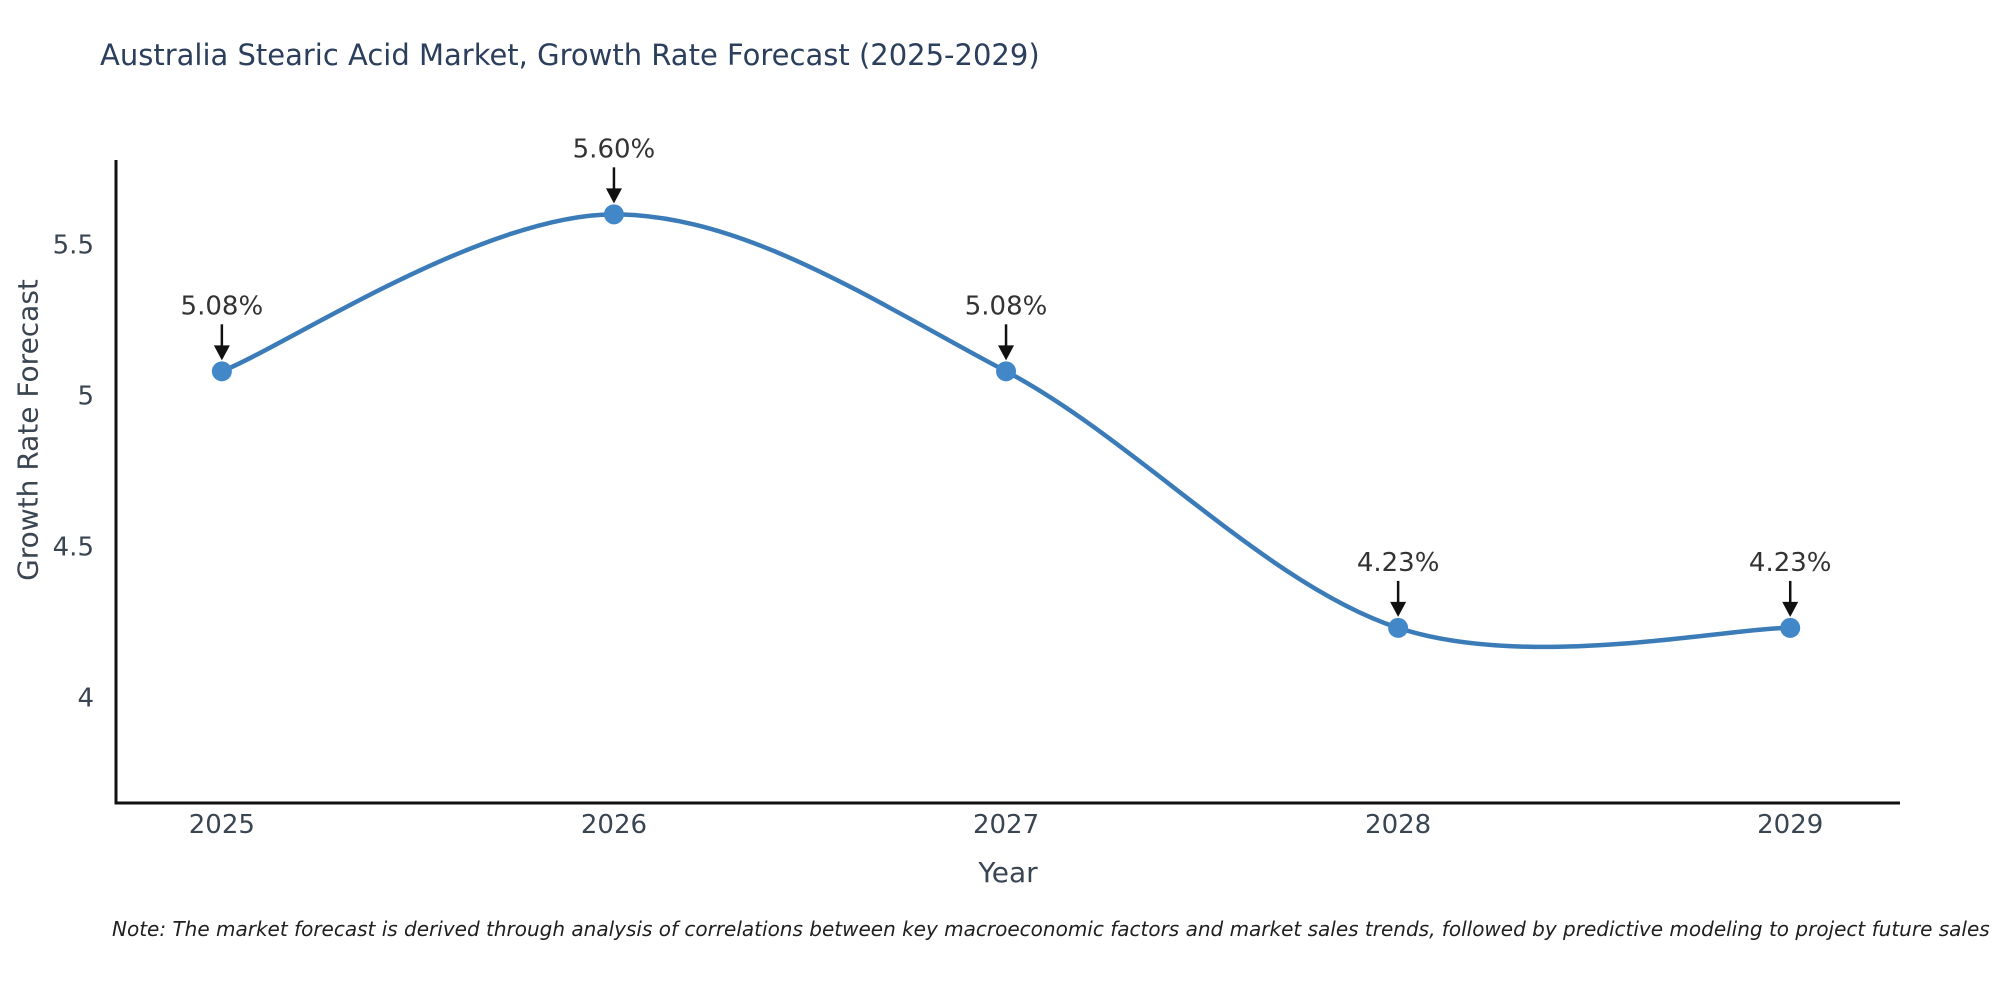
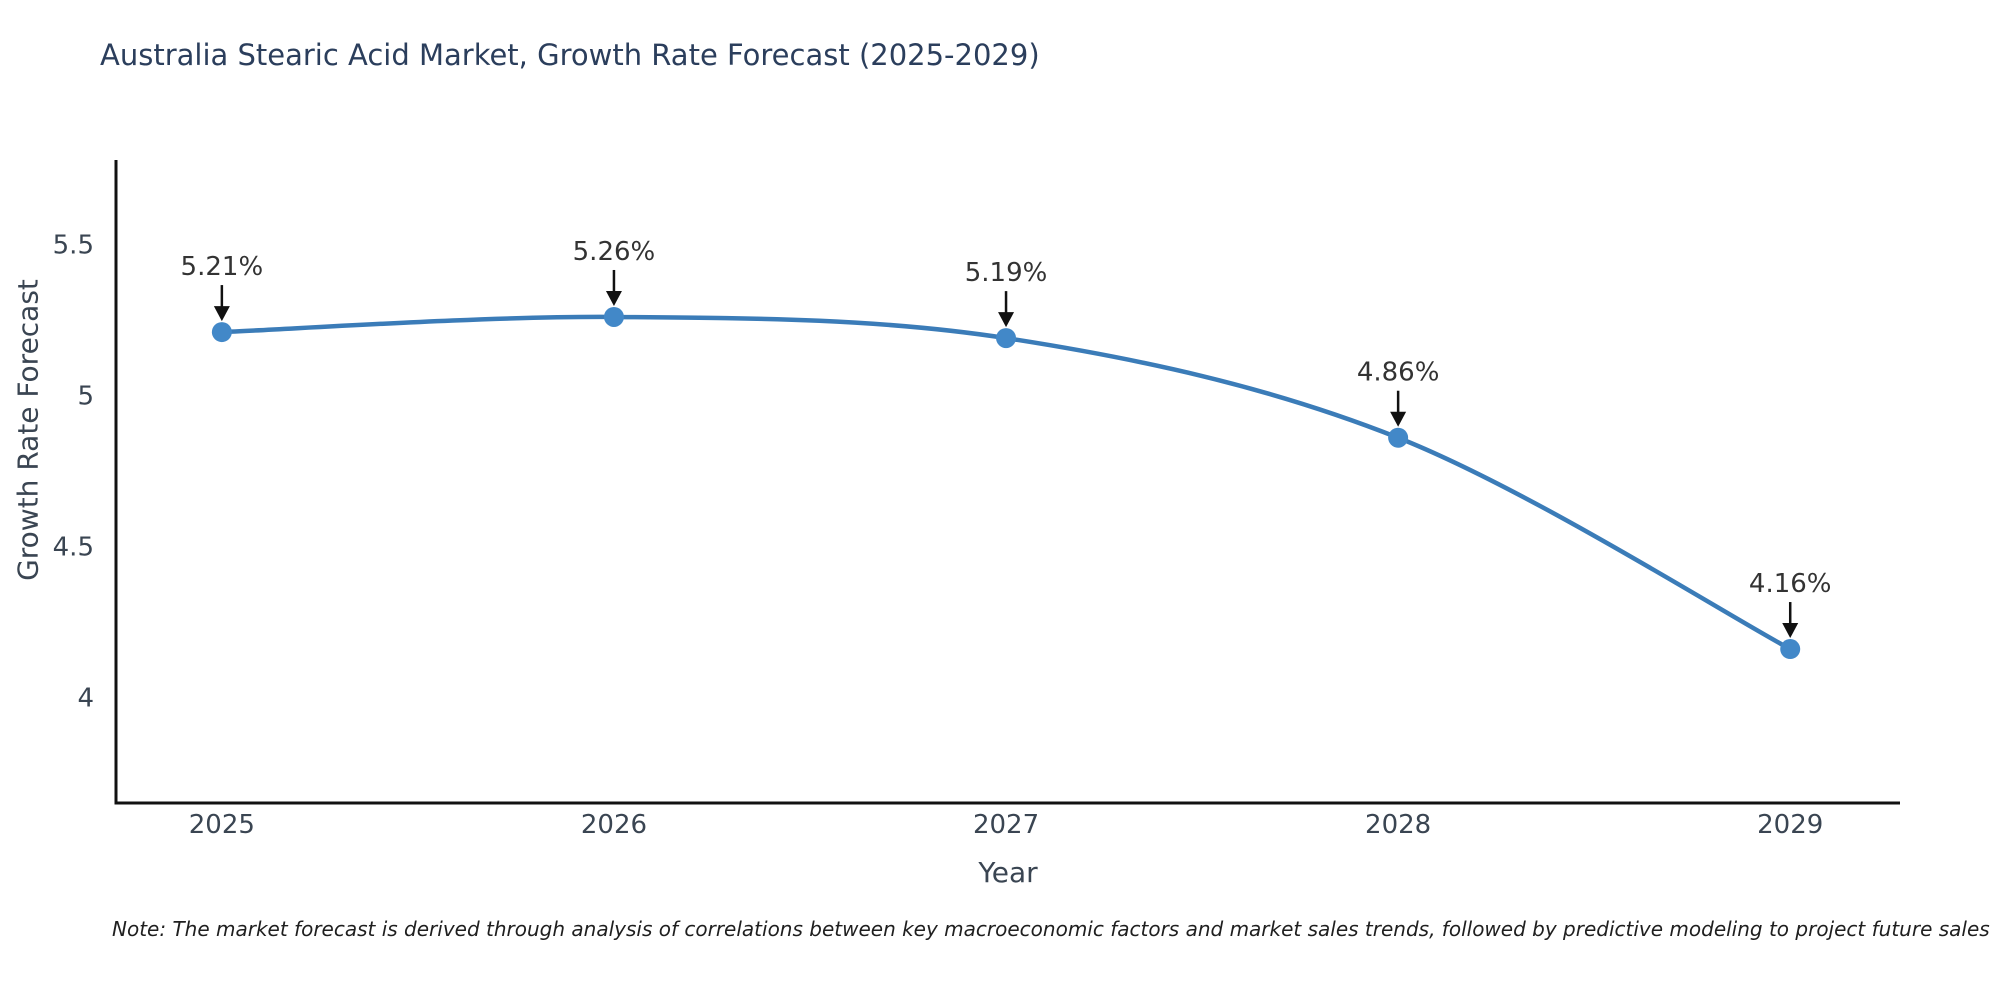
2025: 5.08% -> 5.21%
2026: 5.60% -> 5.26%
2027: 5.08% -> 5.19%
2028: 4.23% -> 4.86%
2029: 4.23% -> 4.16%
